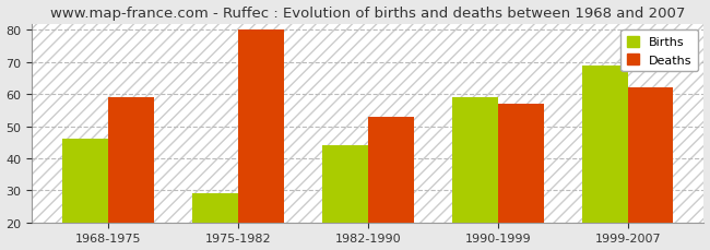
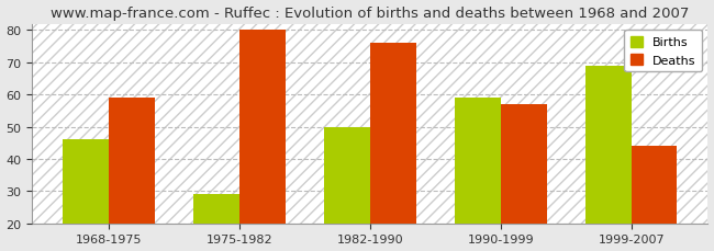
Births/1982-1990: 44 -> 50
Deaths/1982-1990: 53 -> 76
Deaths/1999-2007: 62 -> 44
